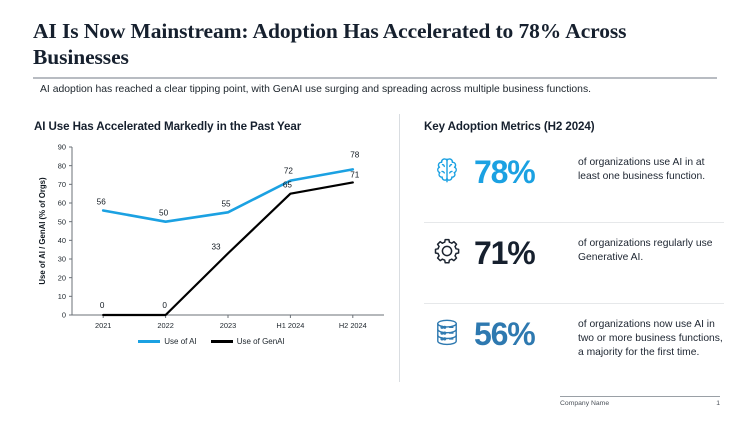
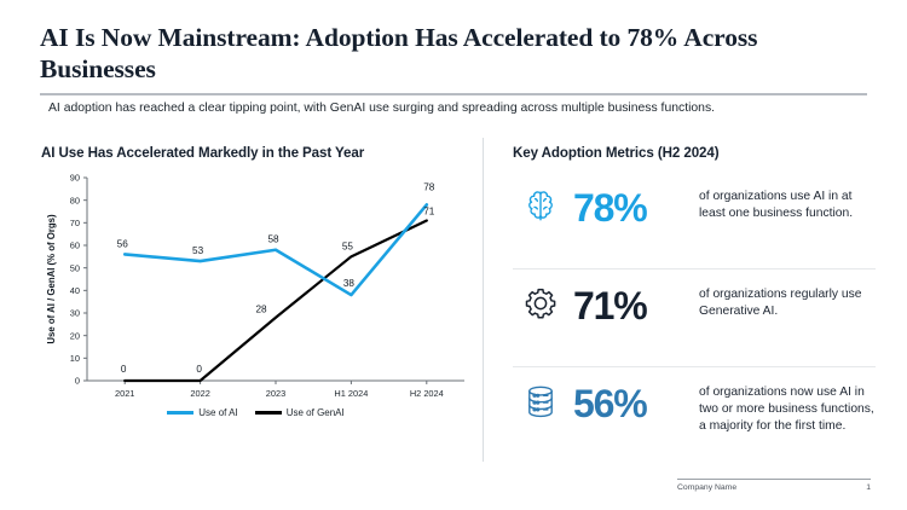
Use of AI/2022: 50 -> 53
Use of AI/2023: 55 -> 58
Use of GenAI/2023: 33 -> 28
Use of AI/H1 2024: 72 -> 38
Use of GenAI/H1 2024: 65 -> 55
